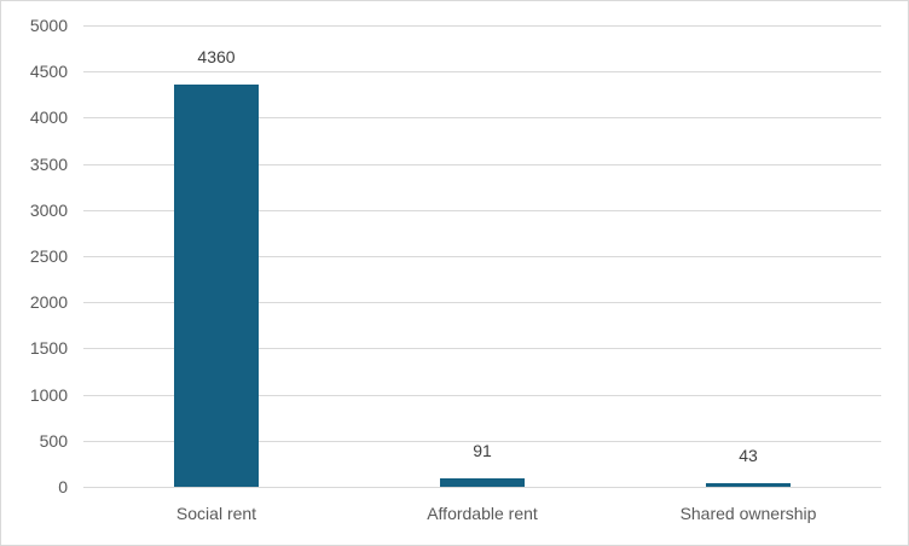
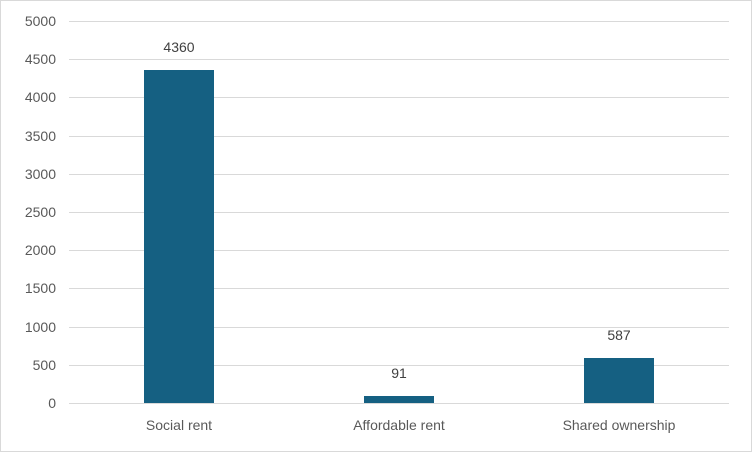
Shared ownership: 43 -> 587
